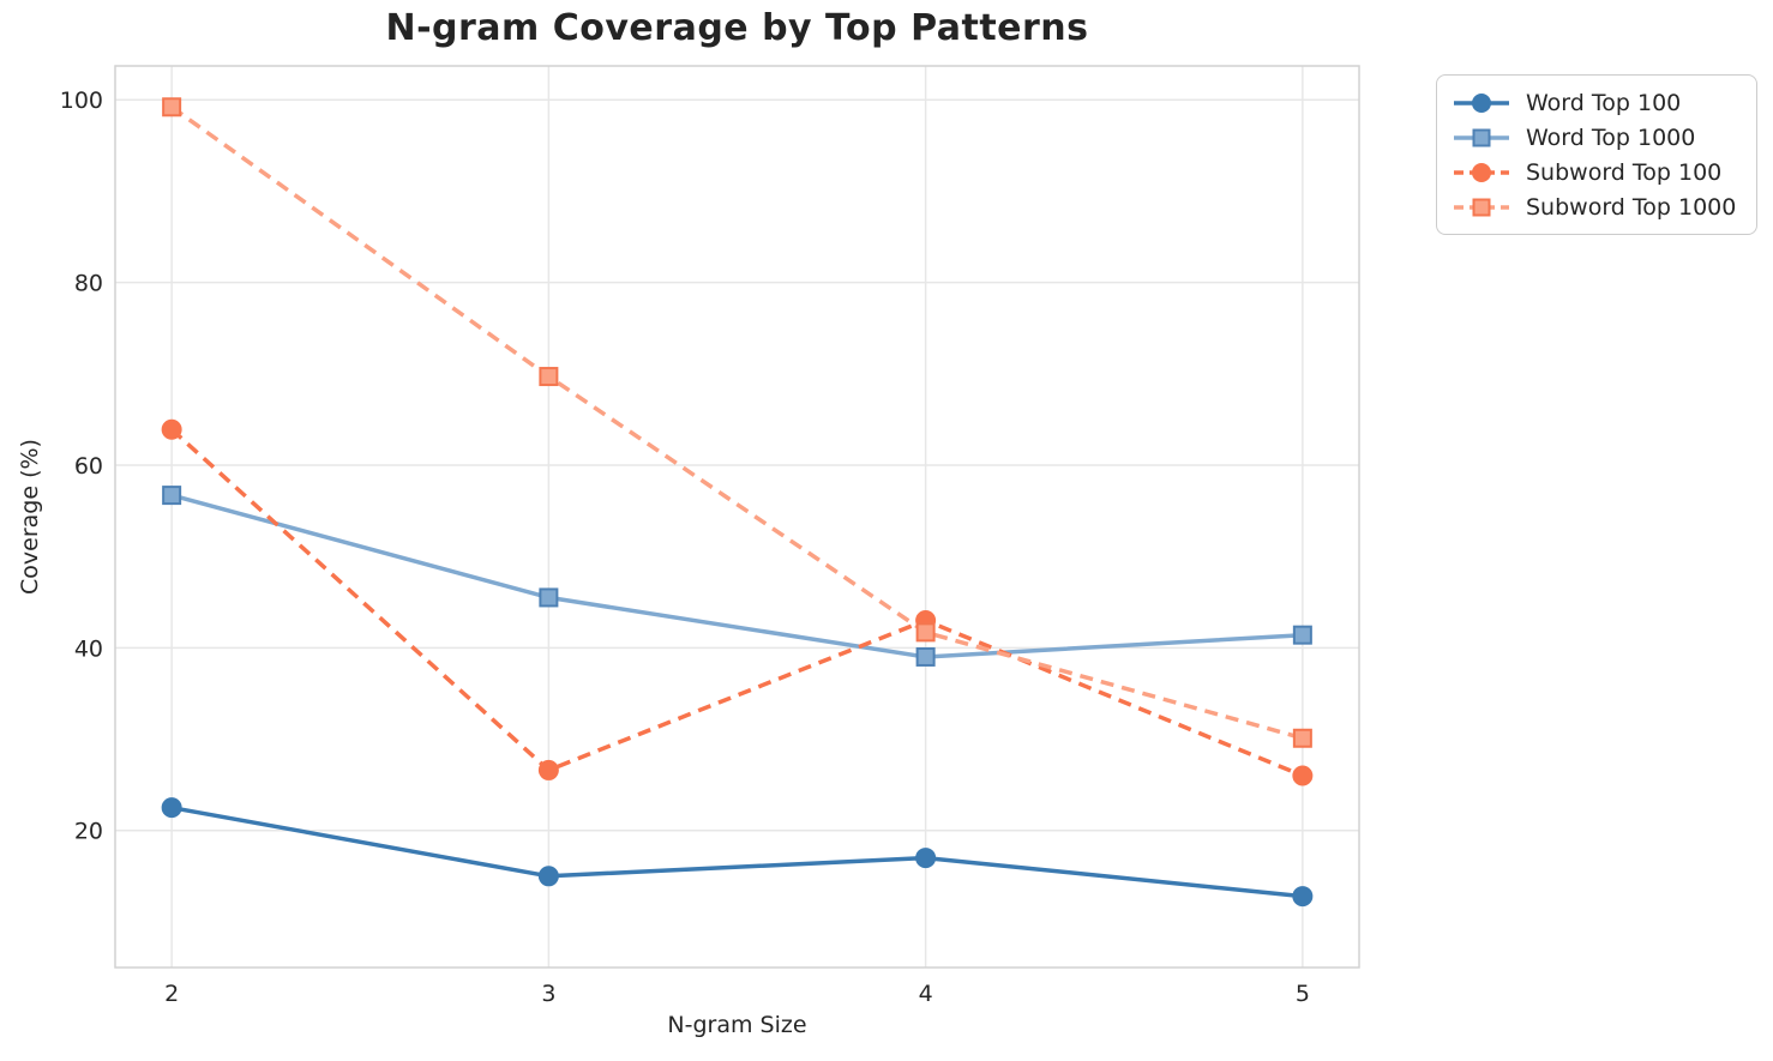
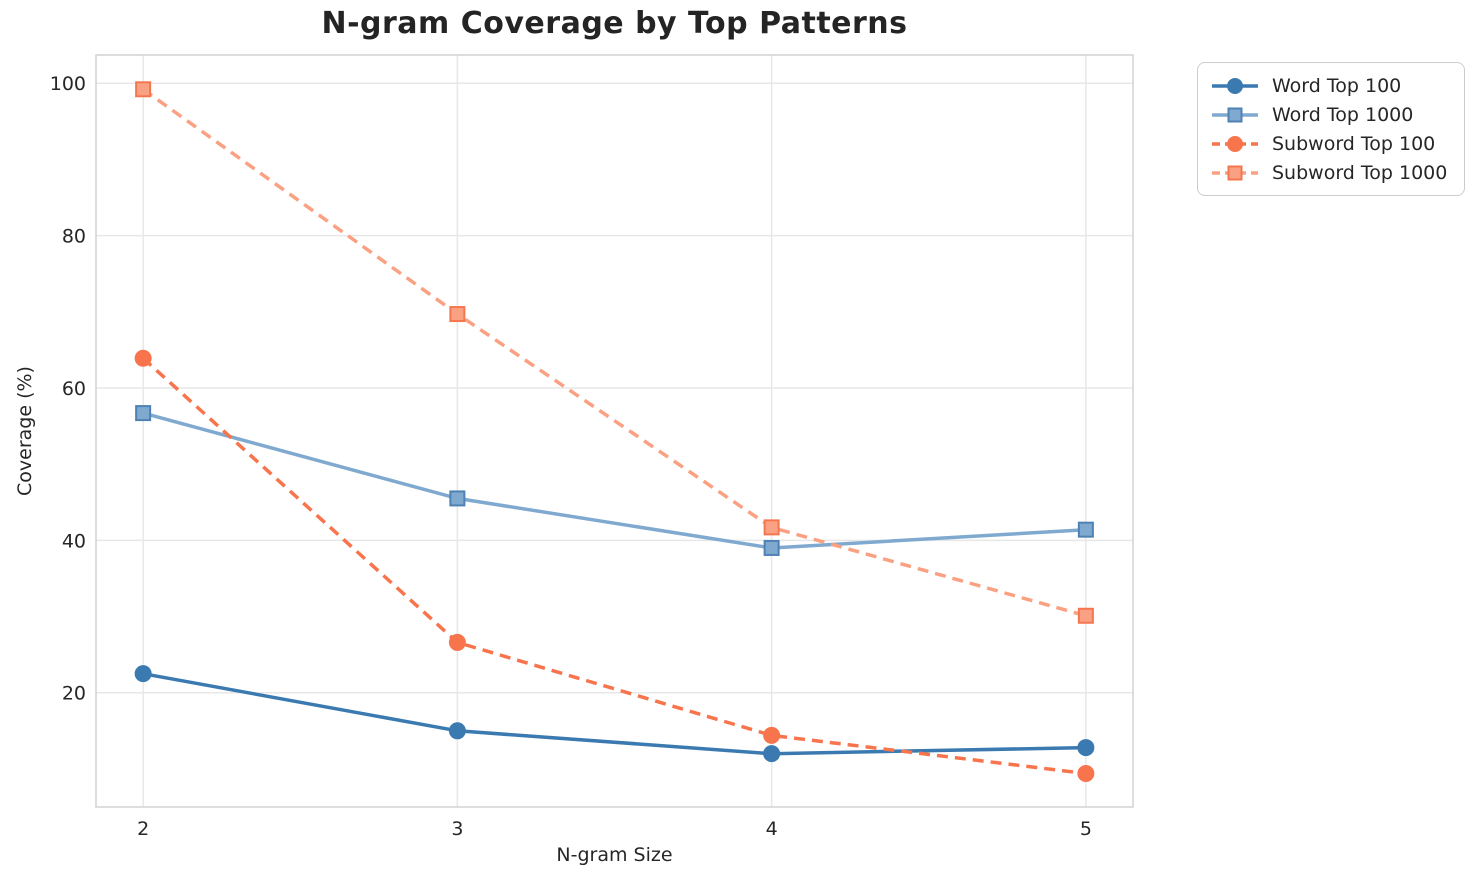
Word Top 100/4: 17 -> 12
Subword Top 100/4: 43 -> 14
Subword Top 100/5: 26 -> 9
